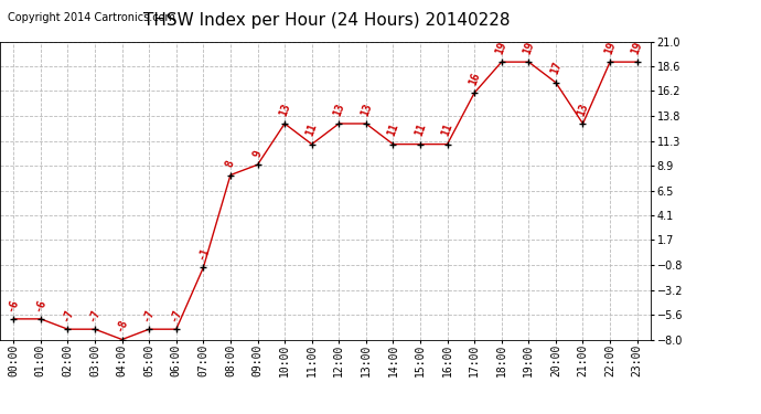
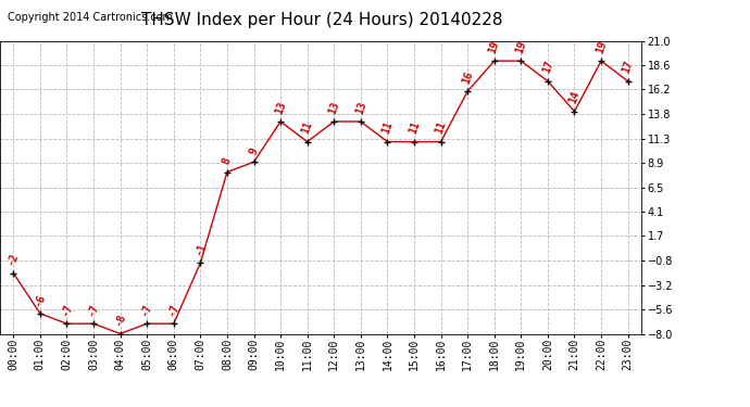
00:00: -6 -> -2
21:00: 13 -> 14
23:00: 19 -> 17
